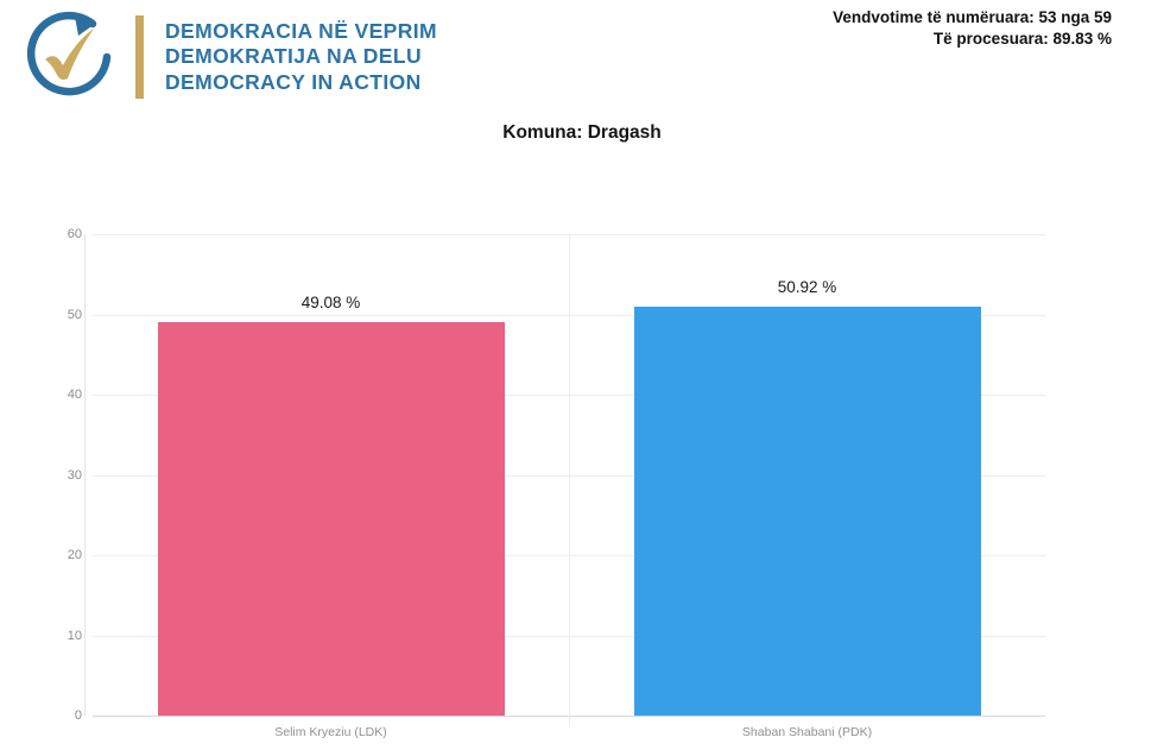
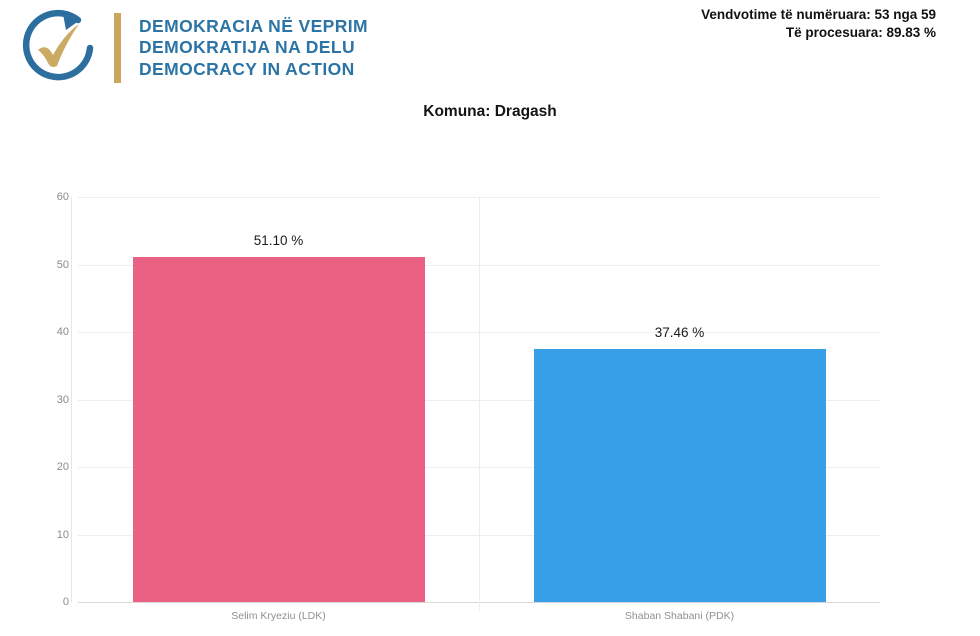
Selim Kryeziu (LDK): 49.08 -> 51.10
Shaban Shabani (PDK): 50.92 -> 37.46
